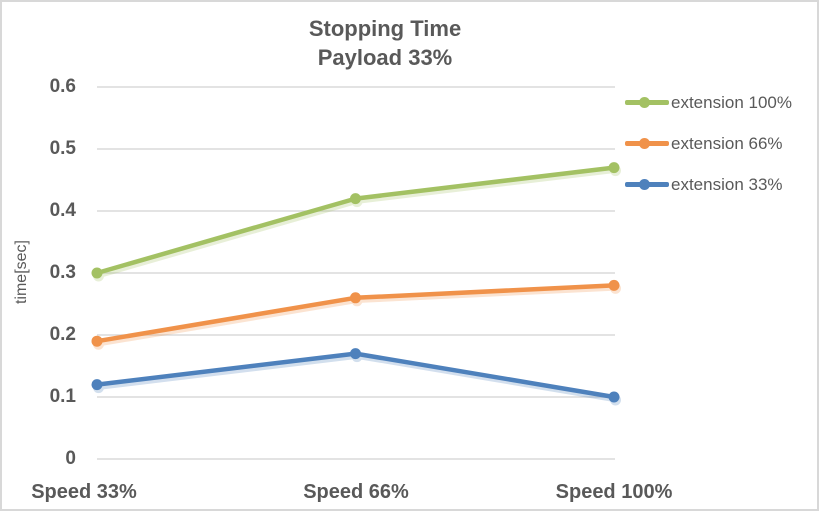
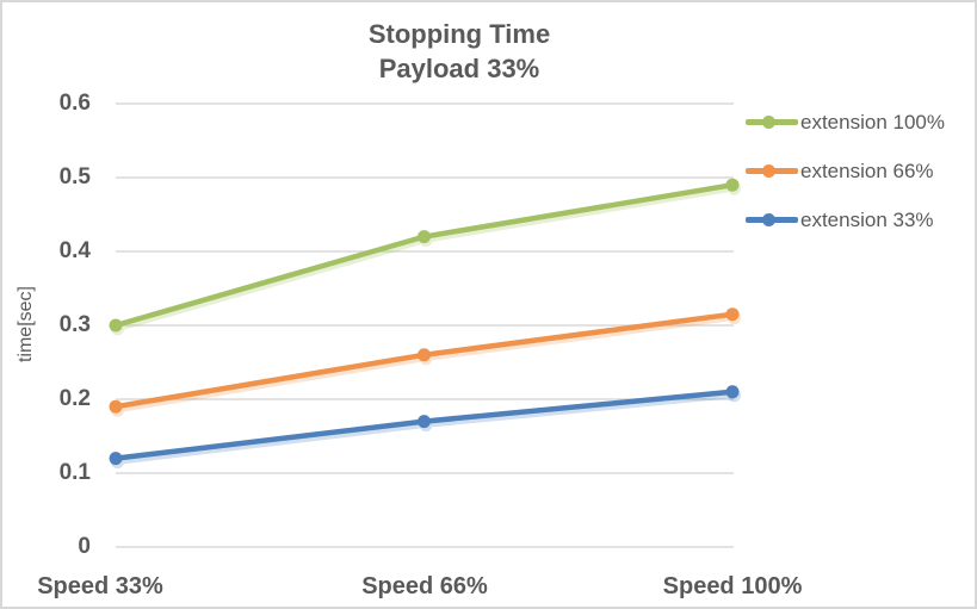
extension 100%/Speed 100%: 0.47 -> 0.49
extension 66%/Speed 100%: 0.28 -> 0.32
extension 33%/Speed 100%: 0.10 -> 0.21
